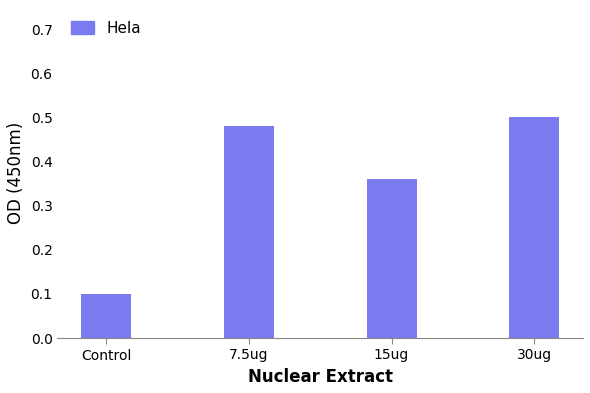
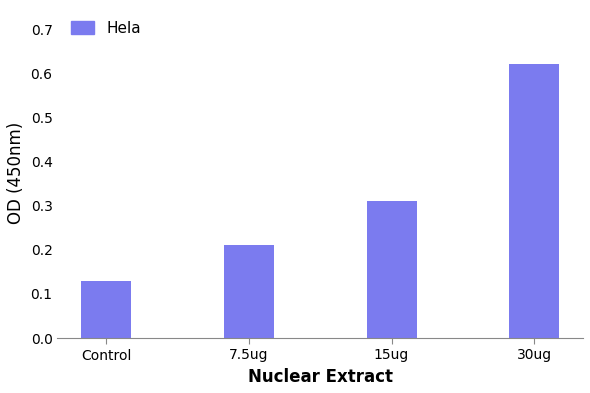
Control: 0.10 -> 0.13
7.5ug: 0.48 -> 0.21
15ug: 0.36 -> 0.31
30ug: 0.50 -> 0.62
